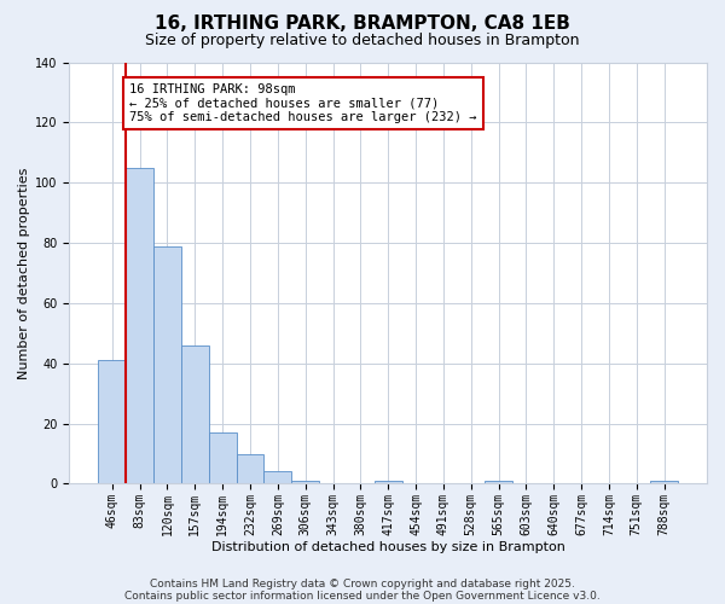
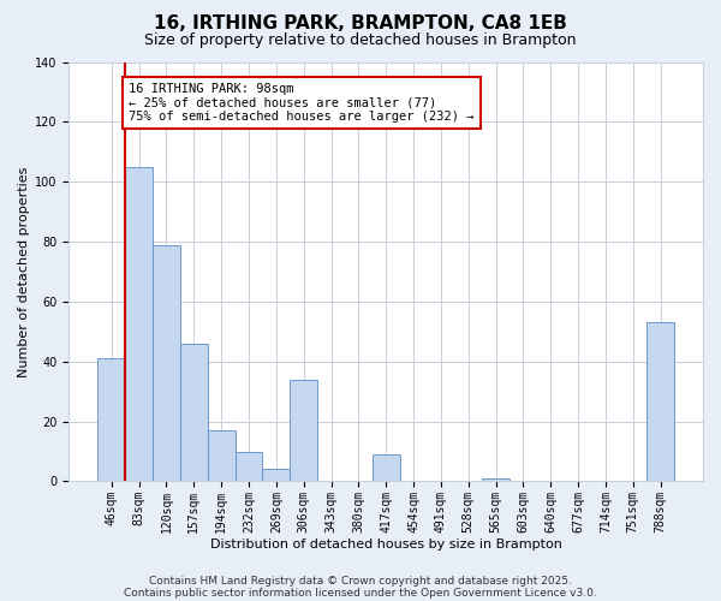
306sqm: 1 -> 34
417sqm: 1 -> 9
788sqm: 1 -> 53
